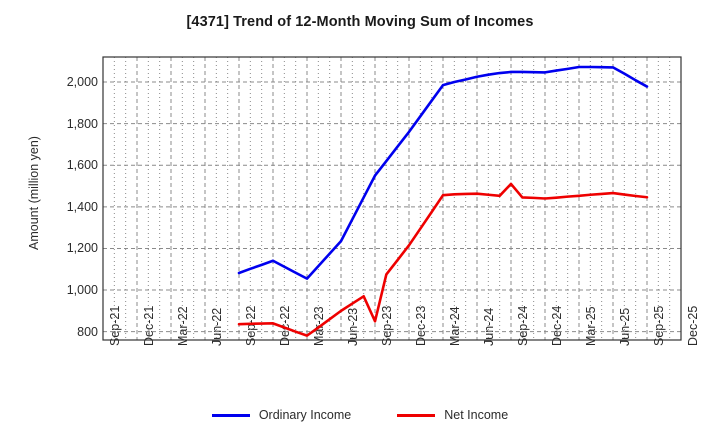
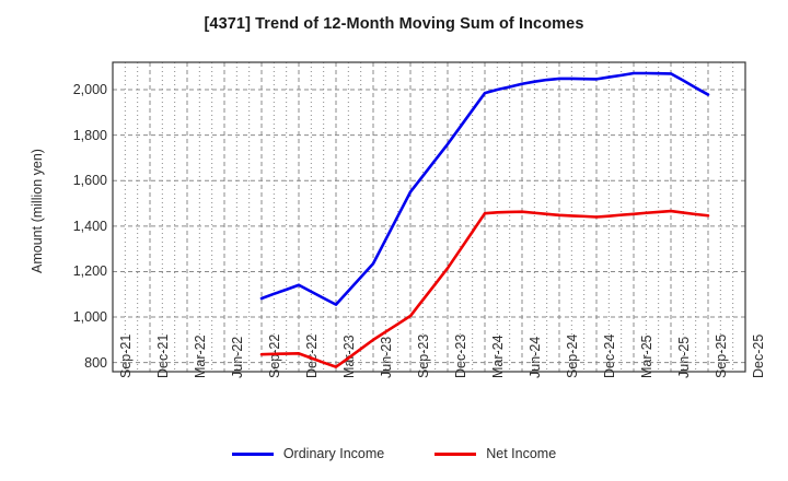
Net Income/Sep-23: 850 -> 1000
Net Income/Sep-24: 1510 -> 1450
